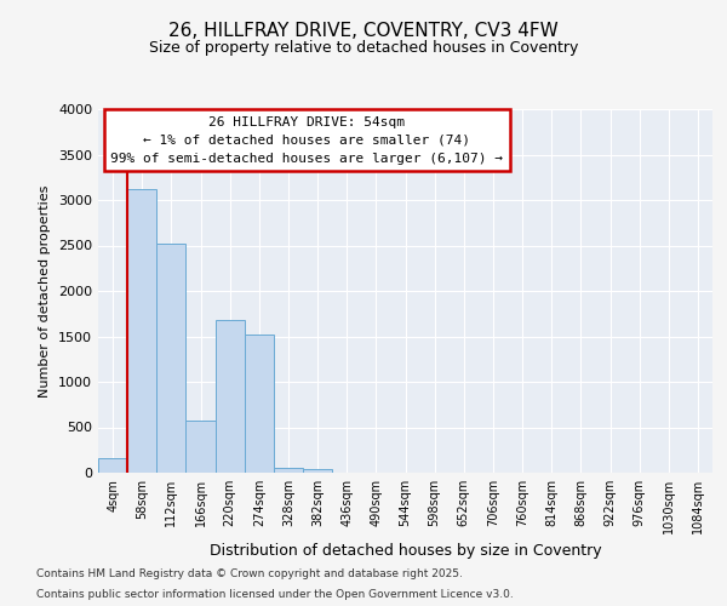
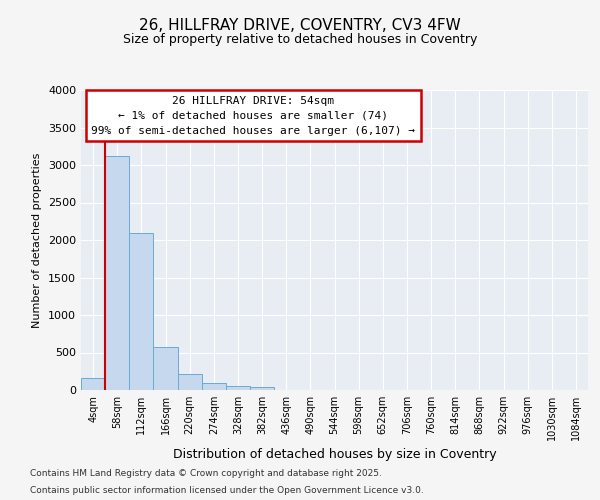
112sqm: 2520 -> 2090
220sqm: 1680 -> 210
274sqm: 1520 -> 90
